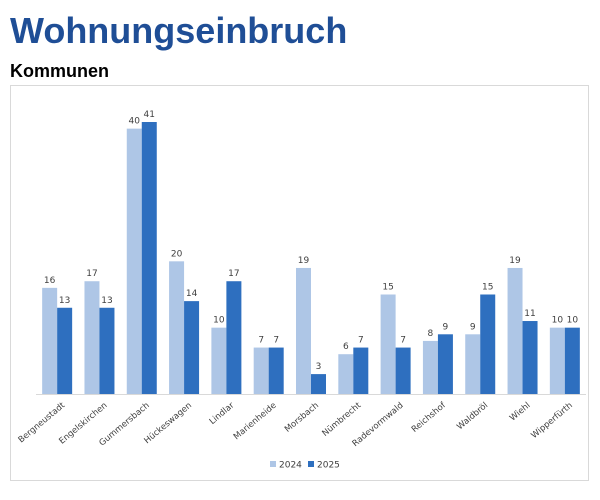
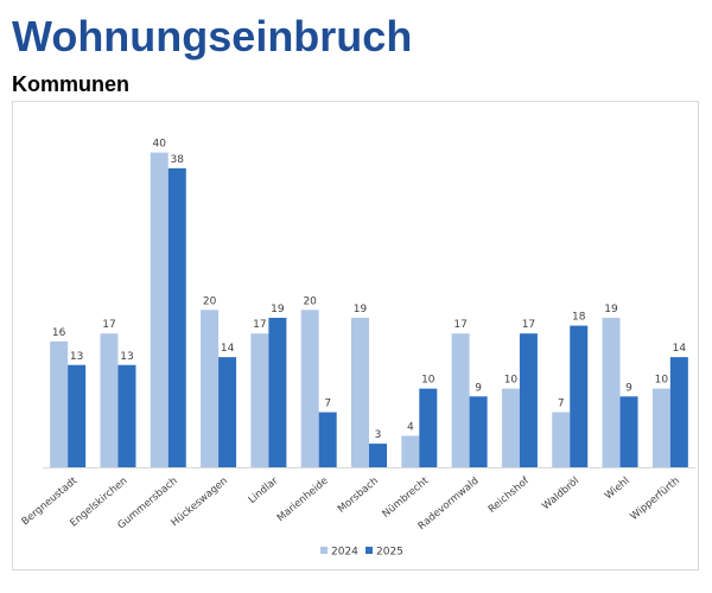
2025/Gummersbach: 41 -> 38
2024/Lindlar: 10 -> 17
2025/Lindlar: 17 -> 19
2024/Marienheide: 7 -> 20
2024/Nümbrecht: 6 -> 4
2025/Nümbrecht: 7 -> 10
2024/Radevormwald: 15 -> 17
2025/Radevormwald: 7 -> 9
2024/Reichshof: 8 -> 10
2025/Reichshof: 9 -> 17
2024/Waldbröl: 9 -> 7
2025/Waldbröl: 15 -> 18
2025/Wiehl: 11 -> 9
2025/Wipperfürth: 10 -> 14
